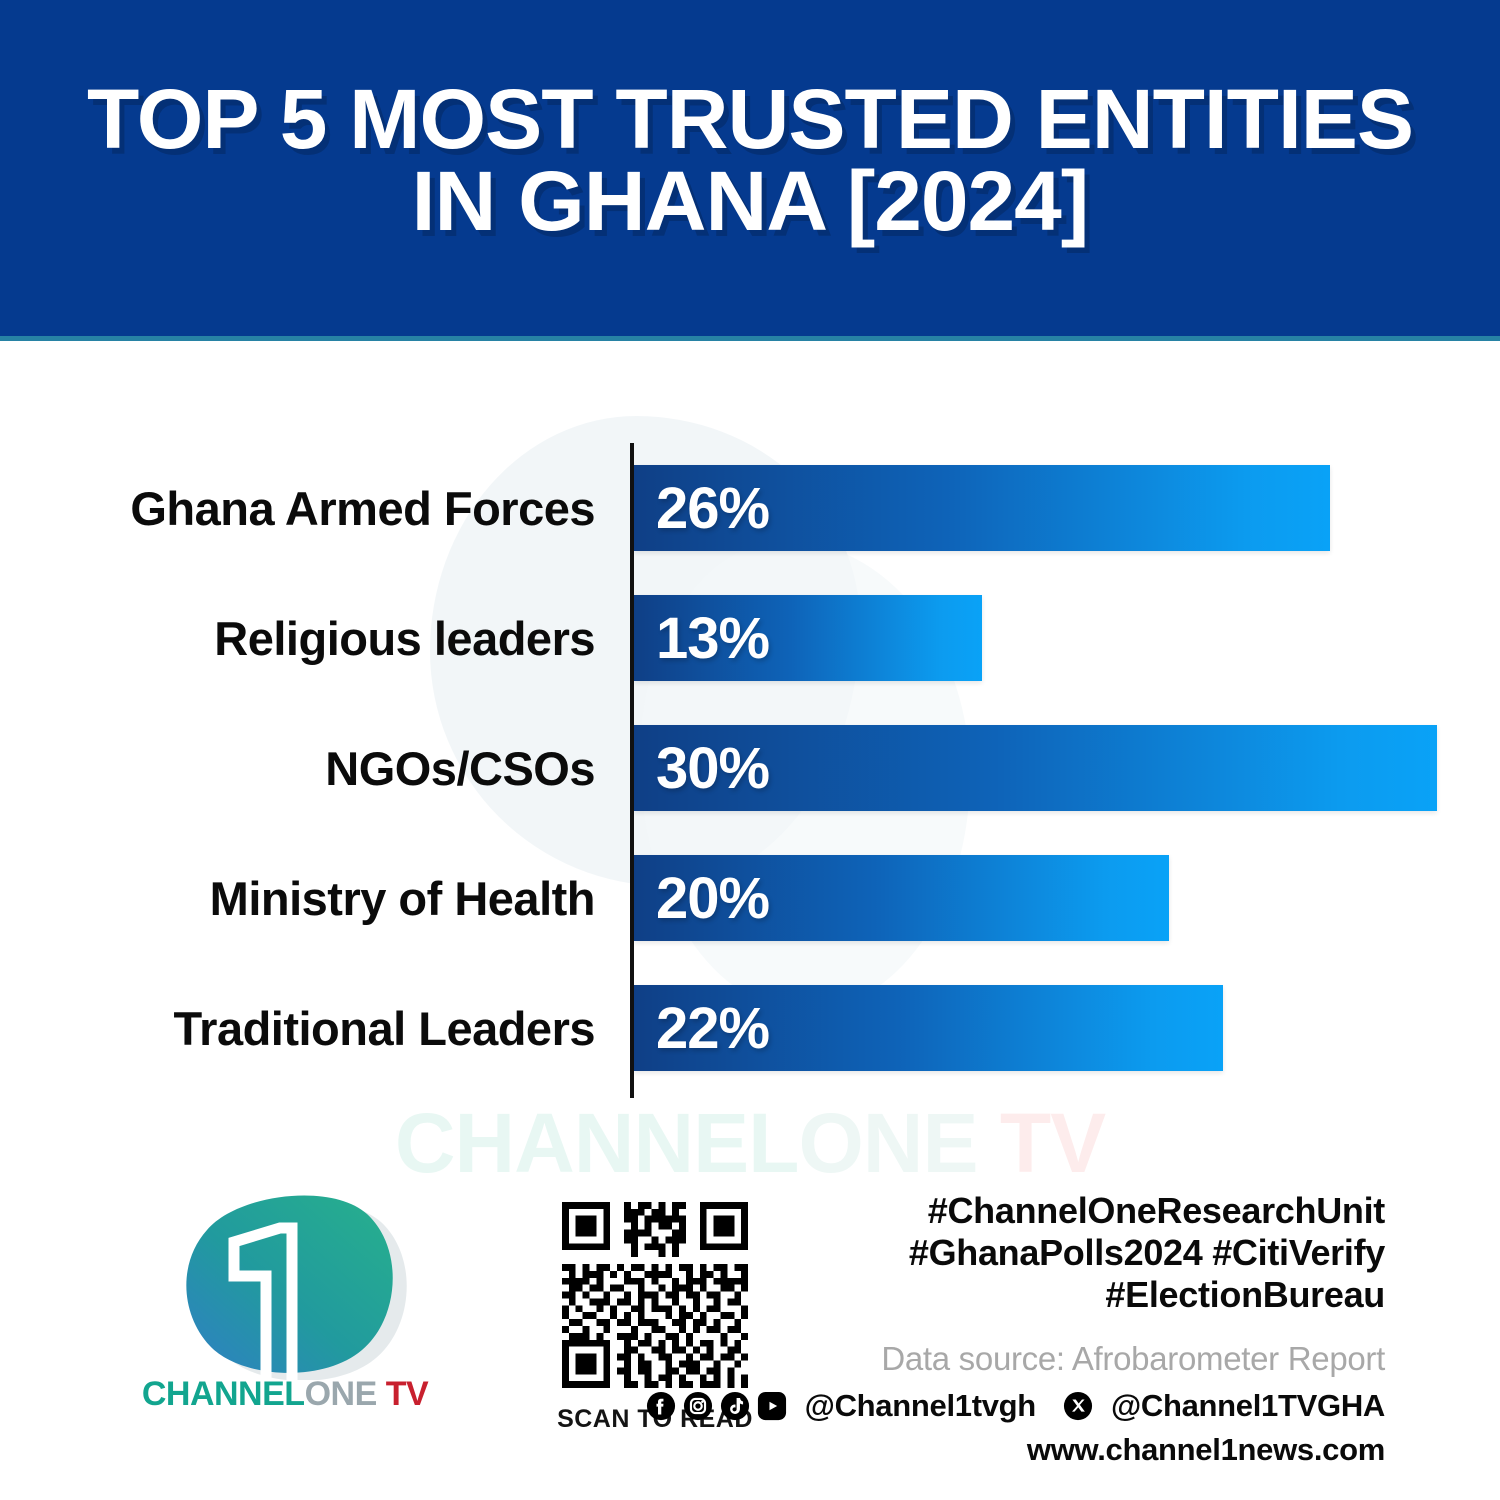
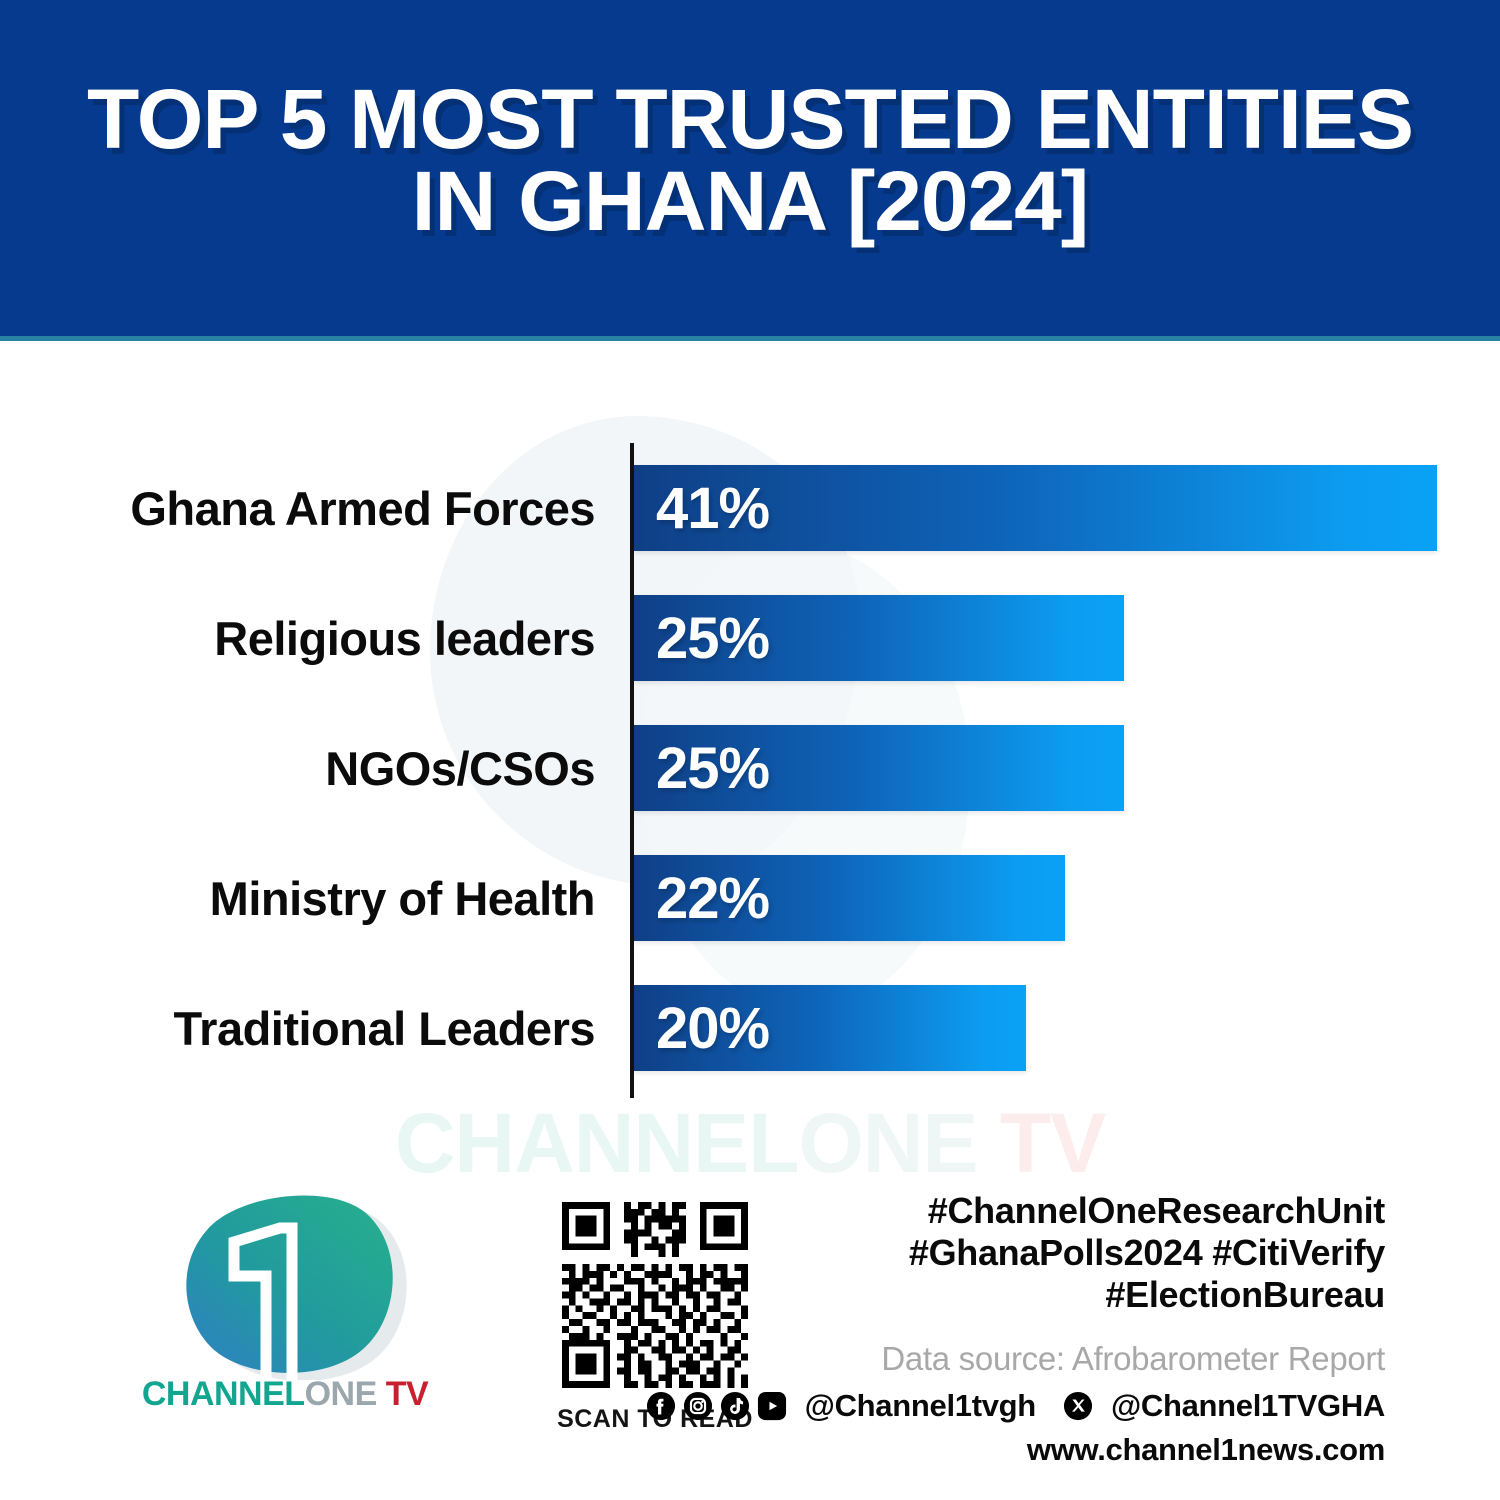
Ghana Armed Forces: 26% -> 41%
Religious leaders: 13% -> 25%
NGOs/CSOs: 30% -> 25%
Ministry of Health: 20% -> 22%
Traditional Leaders: 22% -> 20%
